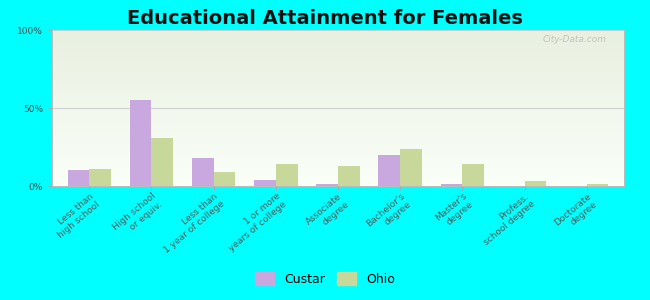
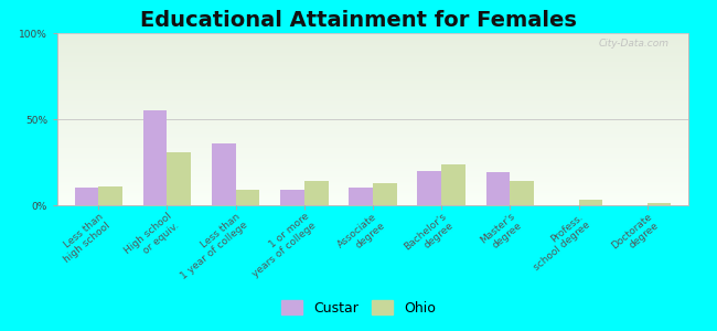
Custar/Less than 1 year of college: 18% -> 36%
Custar/1 or more years of college: 4% -> 9%
Custar/Associate degree: 2% -> 10%
Custar/Master's degree: 2% -> 19%
